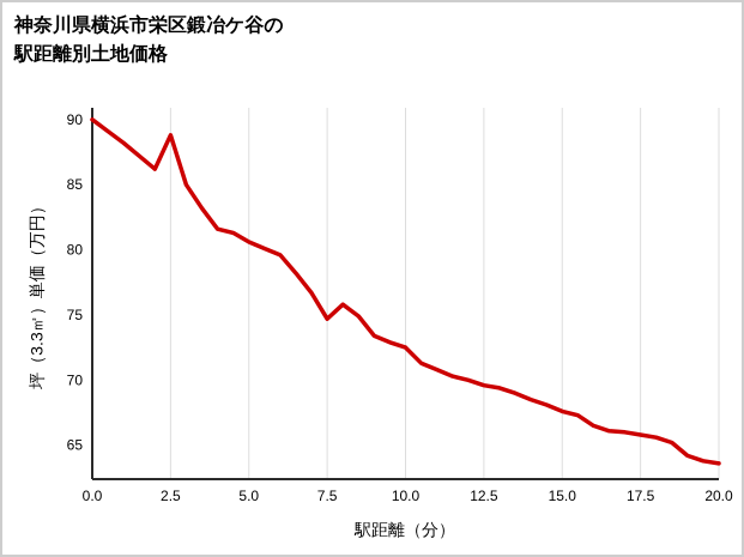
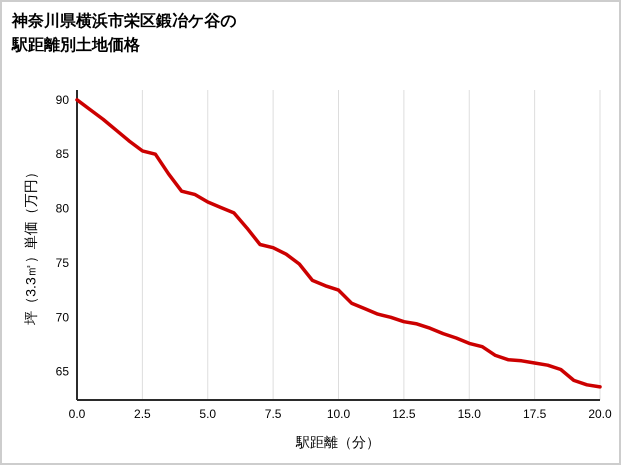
2.5: 88,8 -> 85,3
7.5: 74,7 -> 76,4
